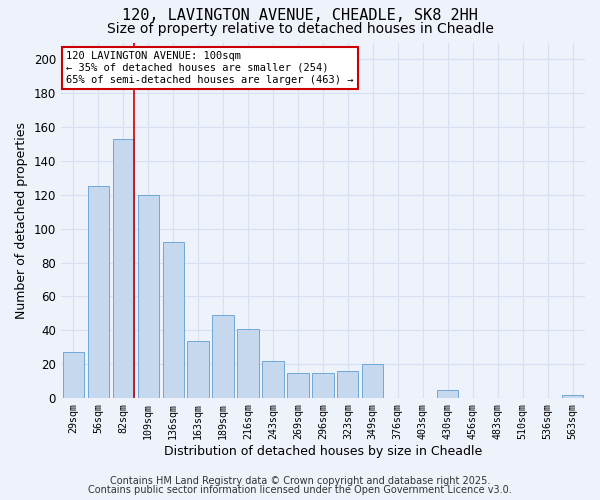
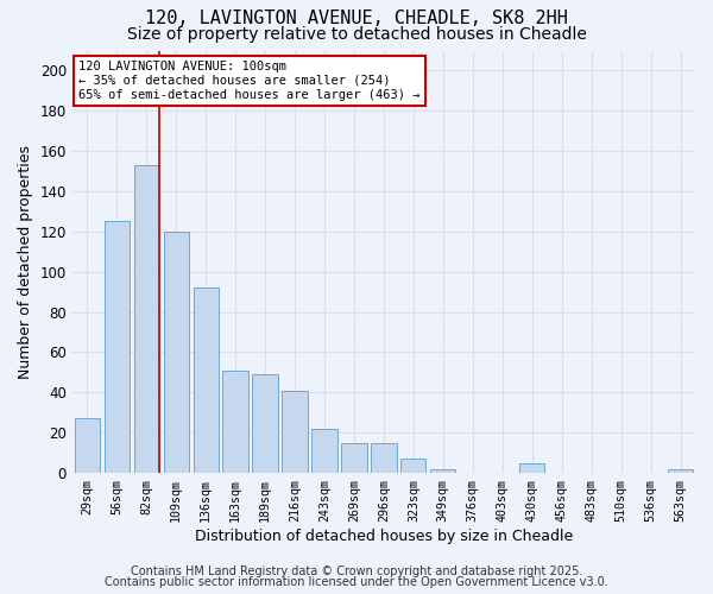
163sqm: 34 -> 51
323sqm: 16 -> 7
349sqm: 20 -> 2
